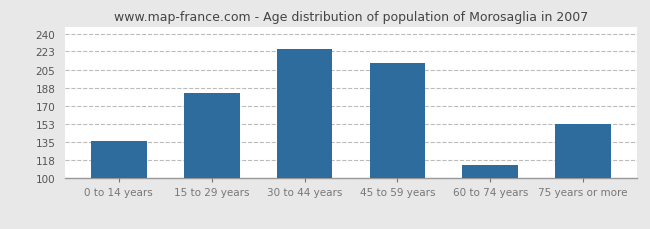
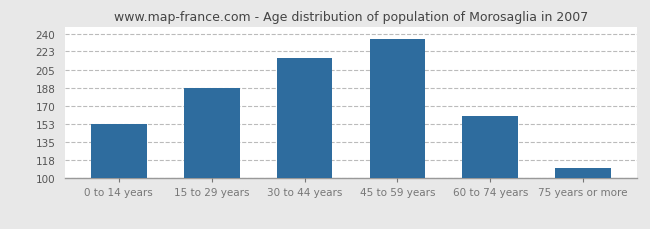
0 to 14 years: 136 -> 153
15 to 29 years: 183 -> 188
30 to 44 years: 225 -> 217
45 to 59 years: 212 -> 235
60 to 74 years: 113 -> 160
75 years or more: 153 -> 110
